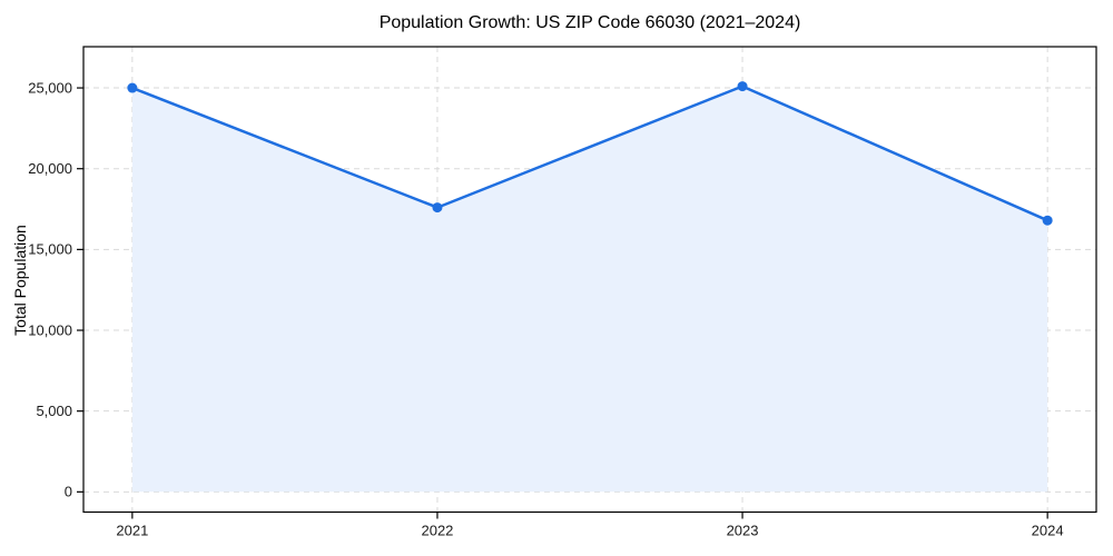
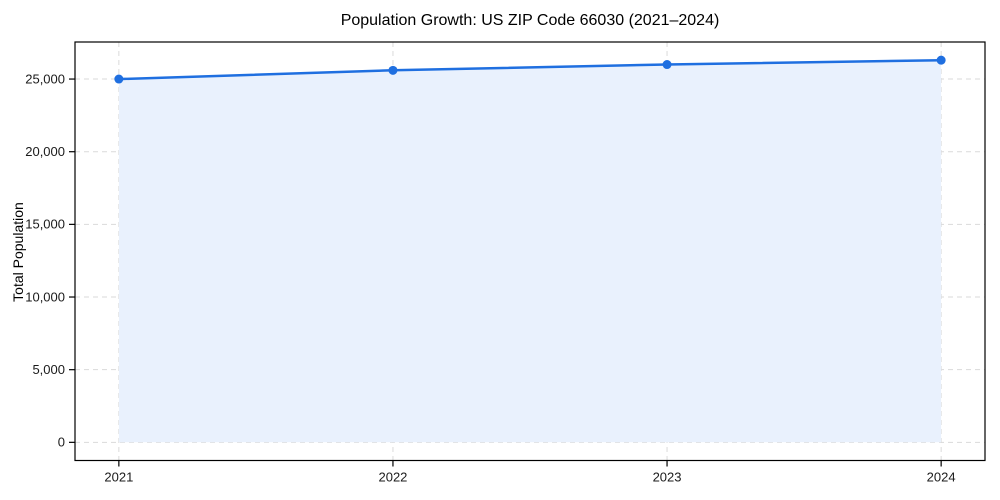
2022: 17600 -> 25600
2023: 25100 -> 26000
2024: 16800 -> 26300
